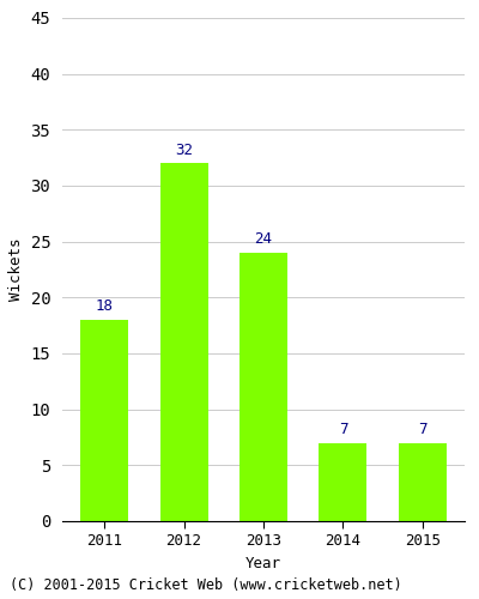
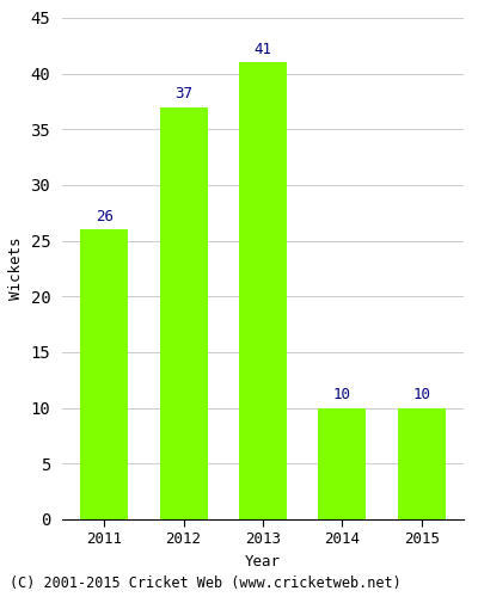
2011: 18 -> 26
2012: 32 -> 37
2013: 24 -> 41
2014: 7 -> 10
2015: 7 -> 10
